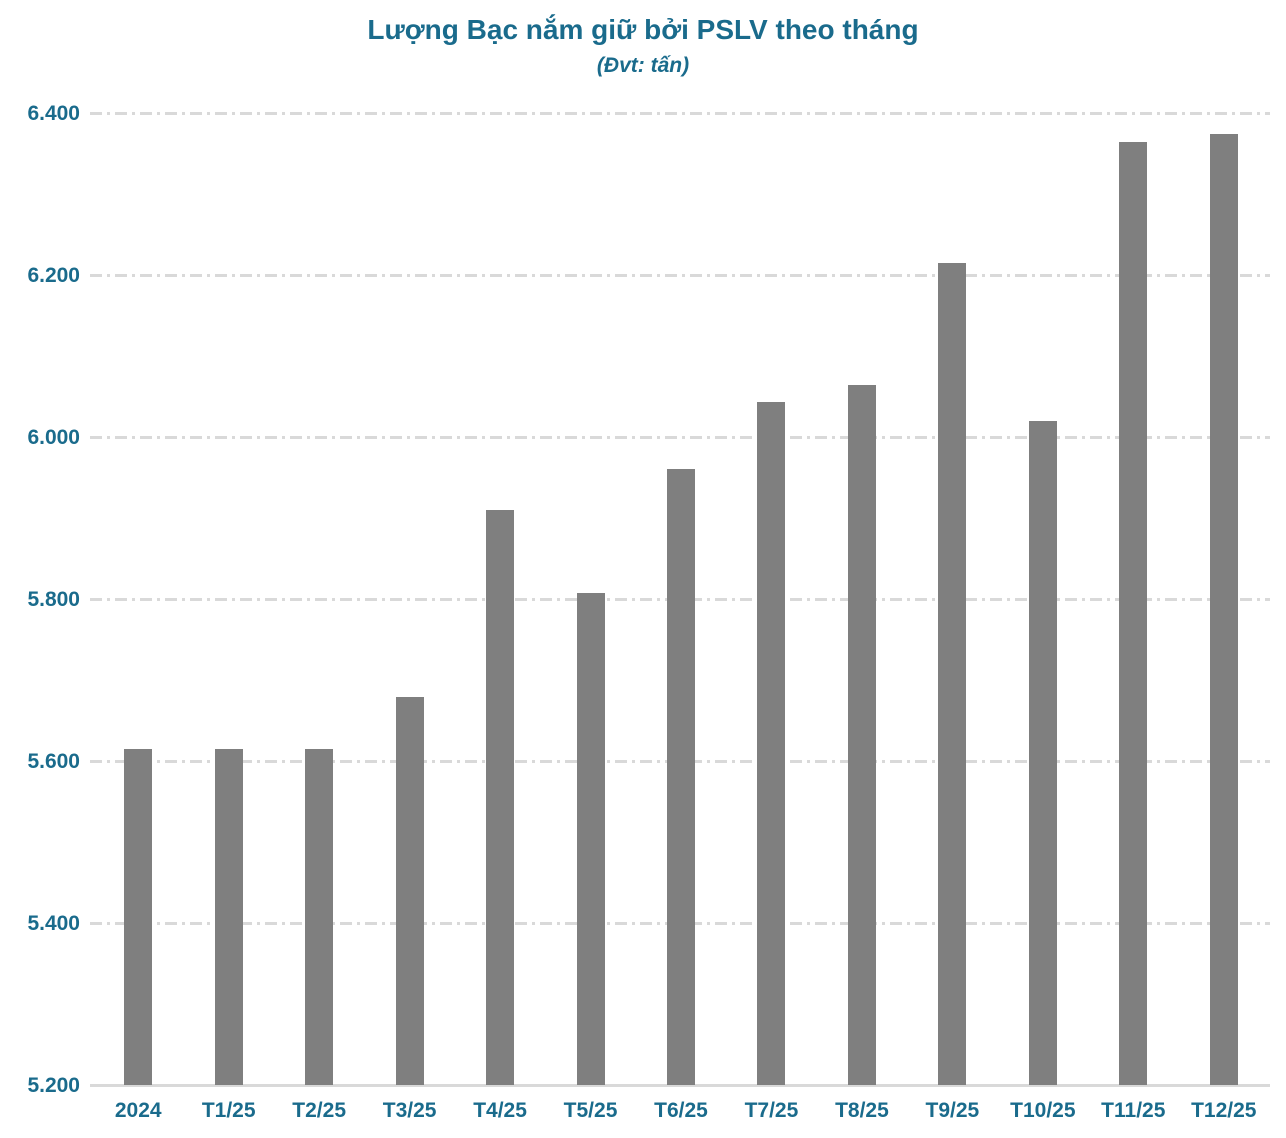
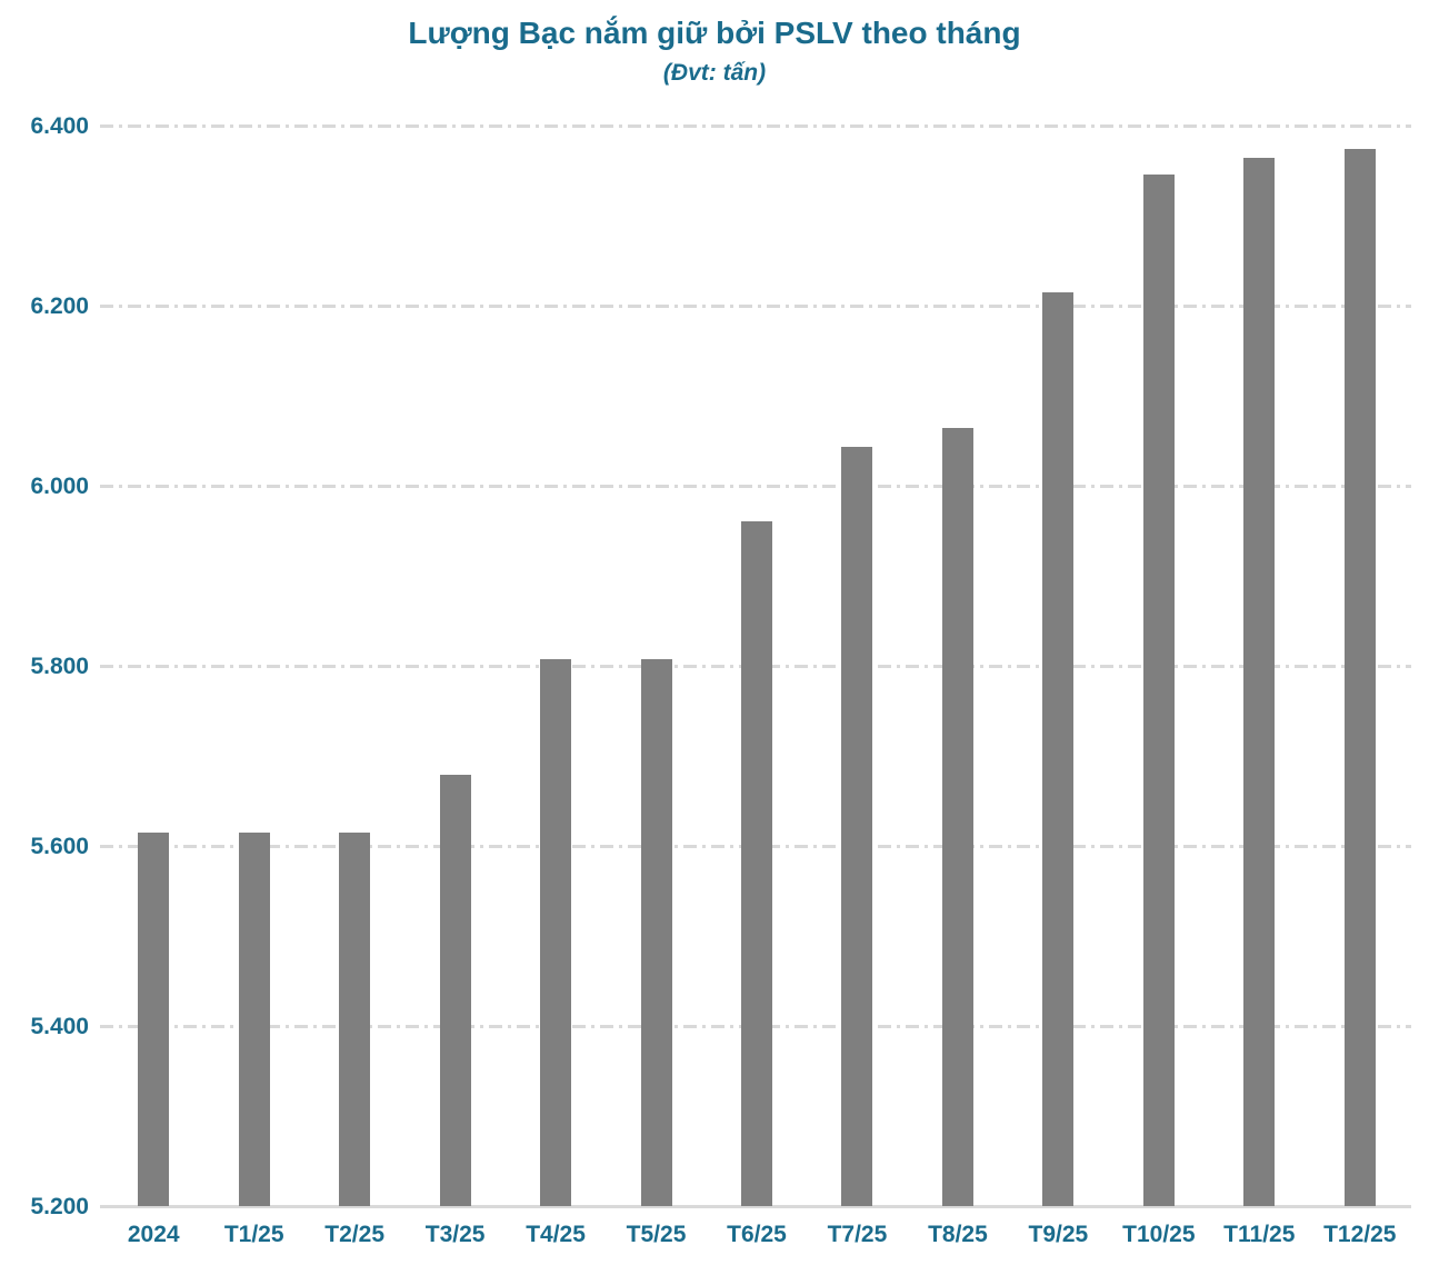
T4/25: 5910 -> 5810
T10/25: 6020 -> 6350
